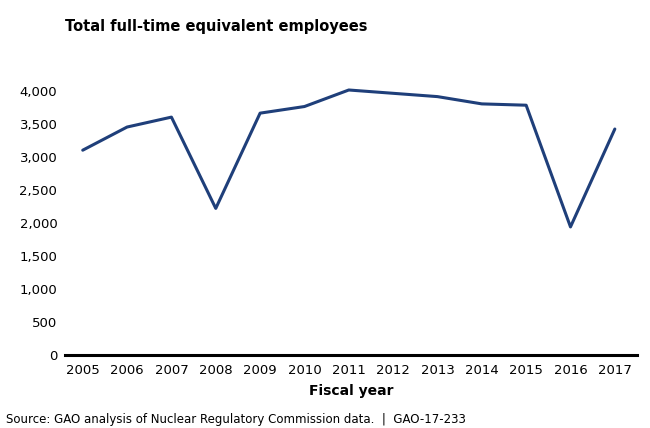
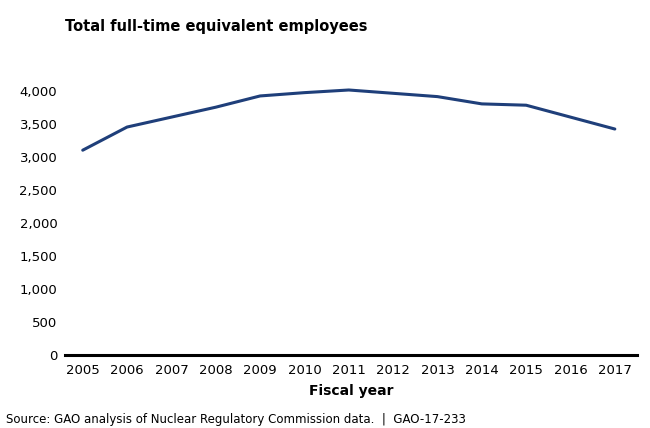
2008: 2,220 -> 3,750
2009: 3,660 -> 3,920
2010: 3,760 -> 3,970
2016: 1,940 -> 3,600
